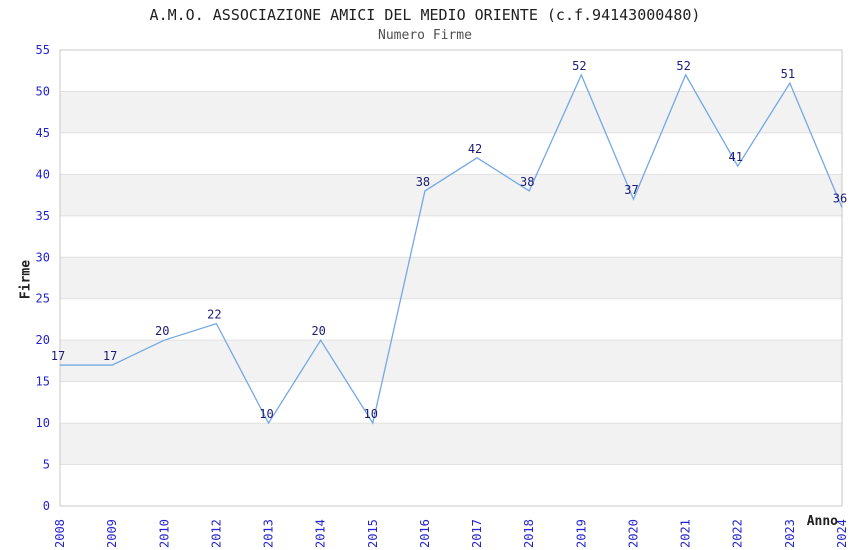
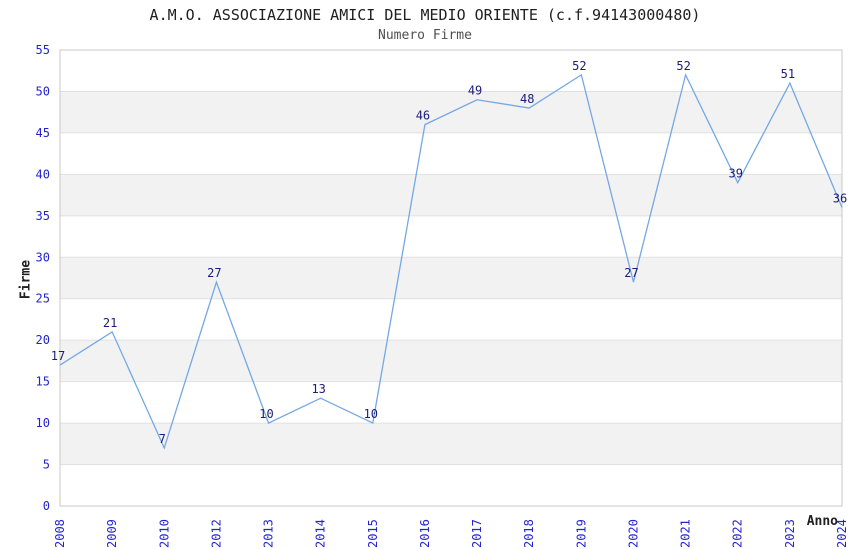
2009: 17 -> 21
2010: 20 -> 7
2012: 22 -> 27
2014: 20 -> 13
2016: 38 -> 46
2017: 42 -> 49
2018: 38 -> 48
2020: 37 -> 27
2022: 41 -> 39
